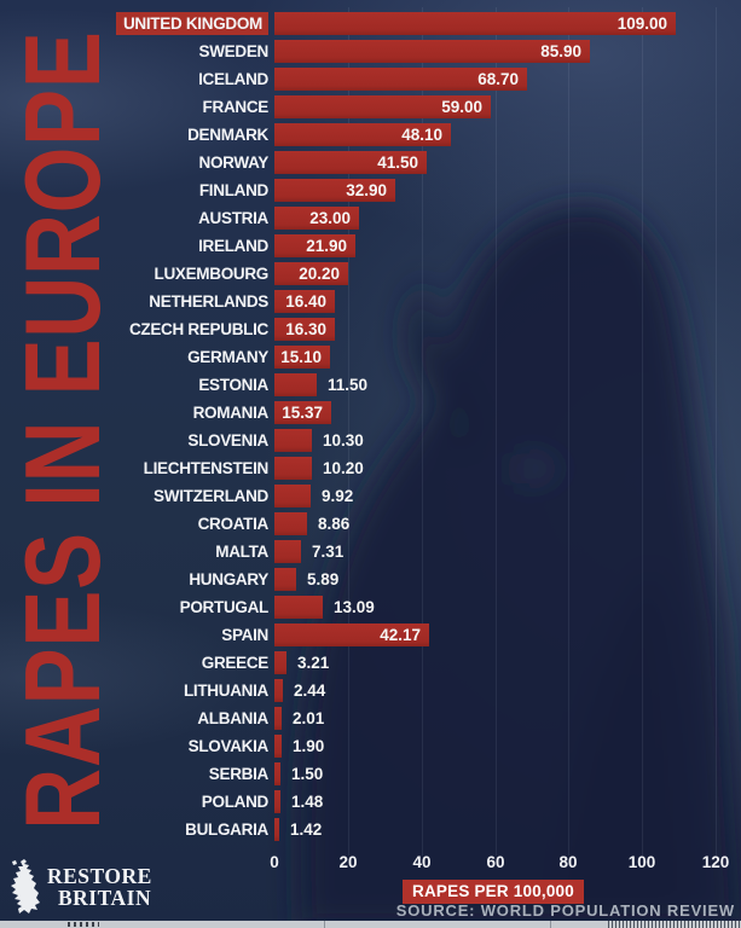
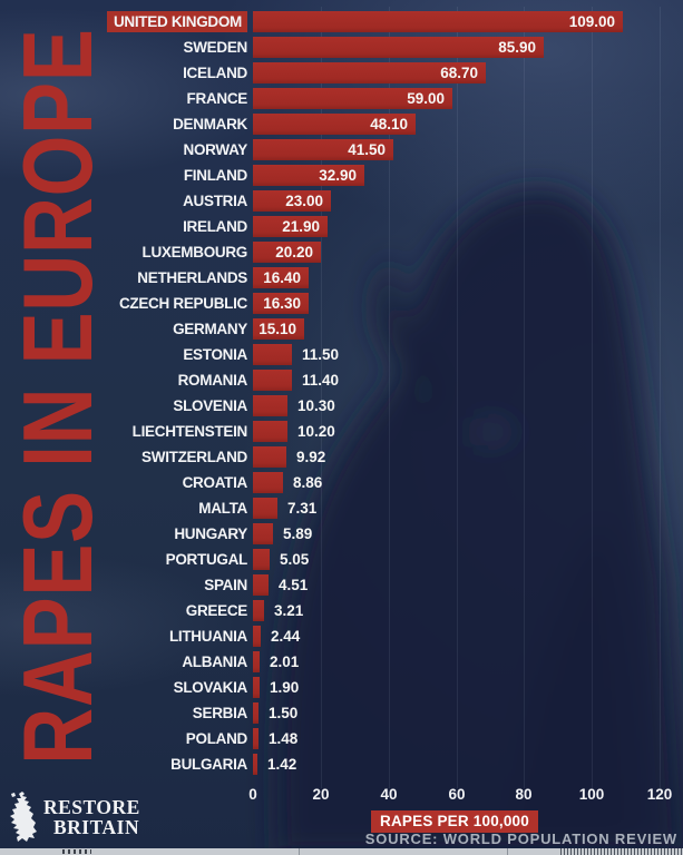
ROMANIA: 15.37 -> 11.40
PORTUGAL: 13.09 -> 5.05
SPAIN: 42.17 -> 4.51
